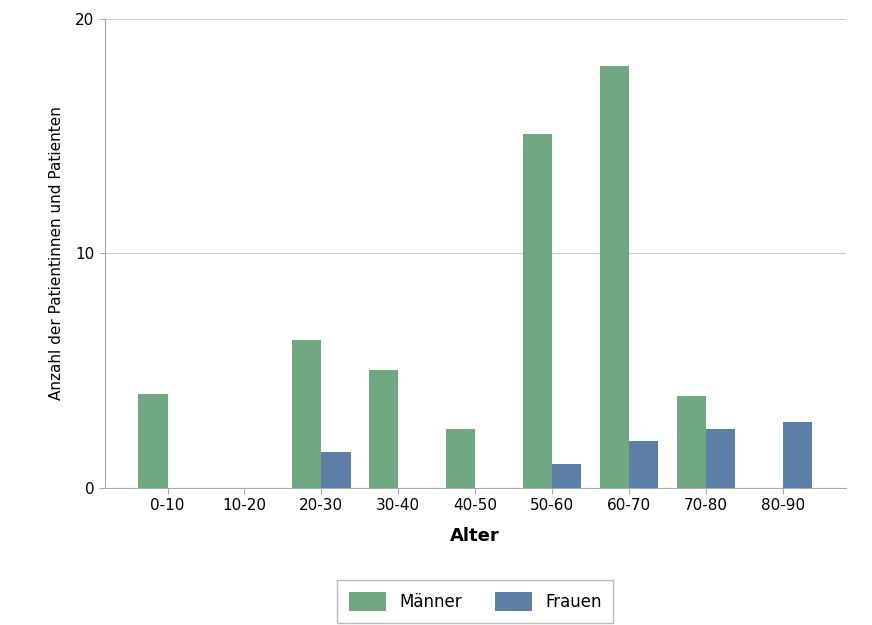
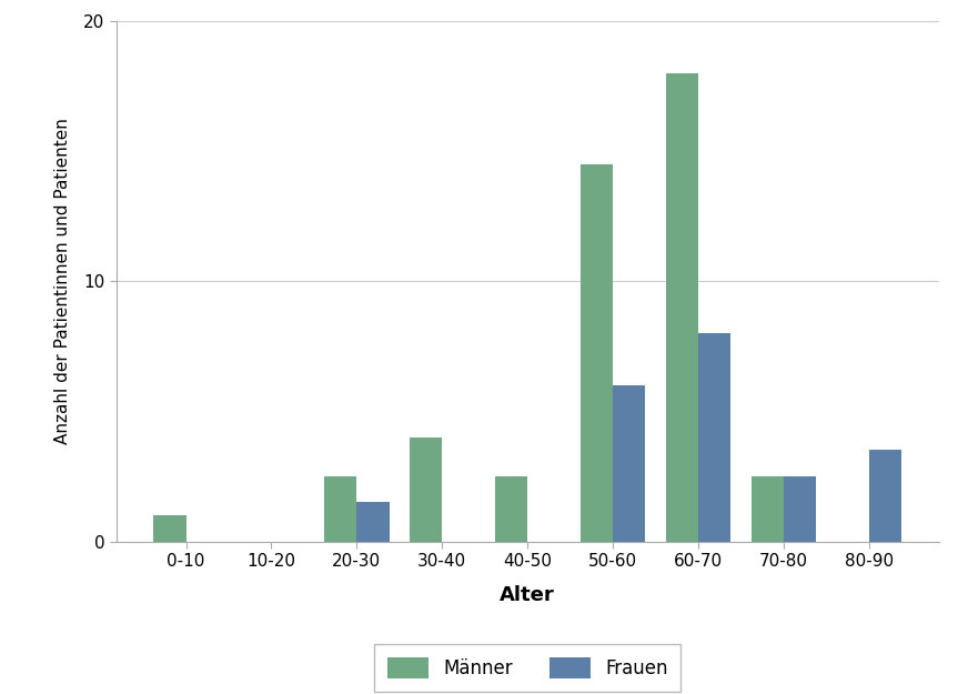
Männer/0-10: 4.0 -> 1.0
Männer/20-30: 6.3 -> 2.5
Männer/30-40: 5.0 -> 4.0
Männer/50-60: 15.1 -> 14.5
Frauen/50-60: 1.0 -> 6.0
Frauen/60-70: 2.0 -> 8.0
Männer/70-80: 3.9 -> 2.5
Frauen/80-90: 2.8 -> 3.5
